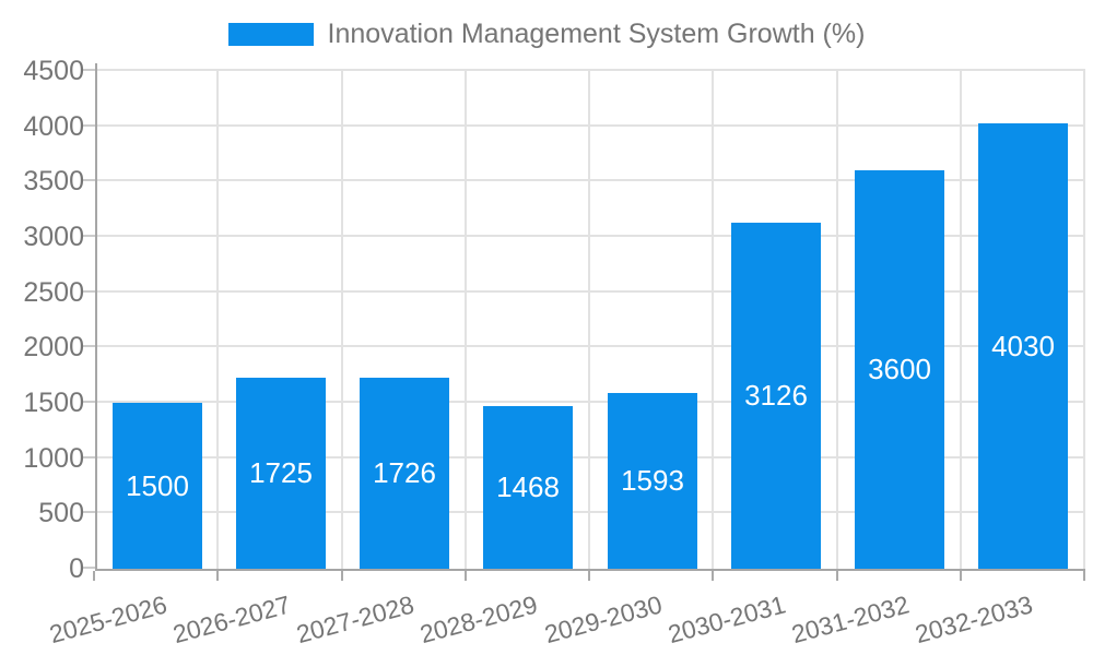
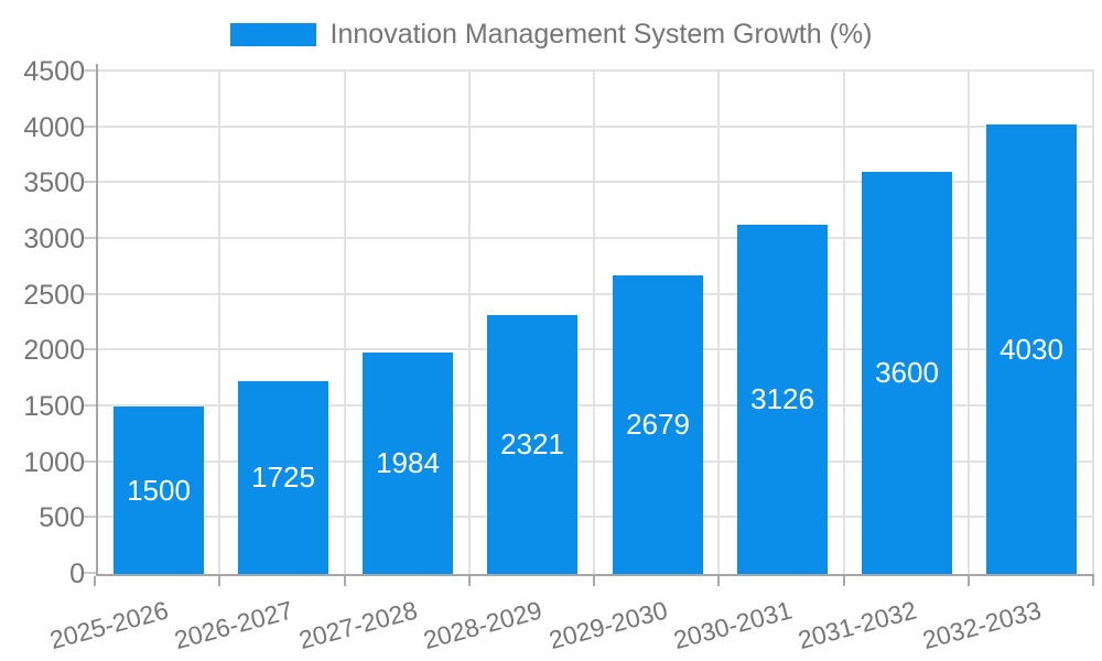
2027-2028: 1726 -> 1984
2028-2029: 1468 -> 2321
2029-2030: 1593 -> 2679
